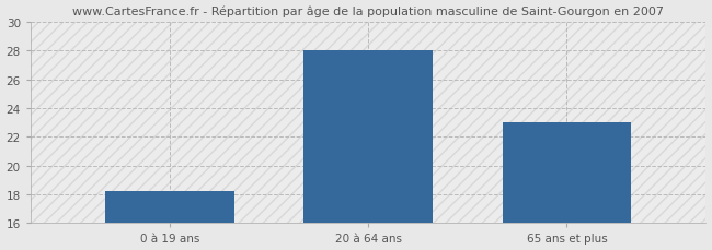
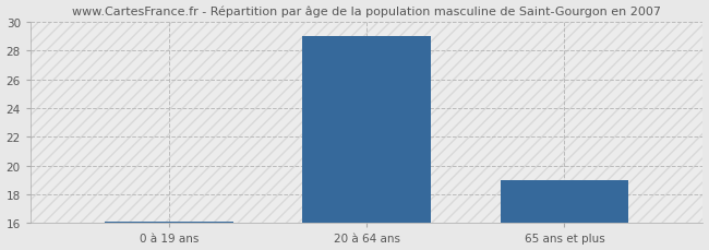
0 à 19 ans: 18.2 -> 16.1
20 à 64 ans: 28.0 -> 29.0
65 ans et plus: 23.0 -> 19.0
